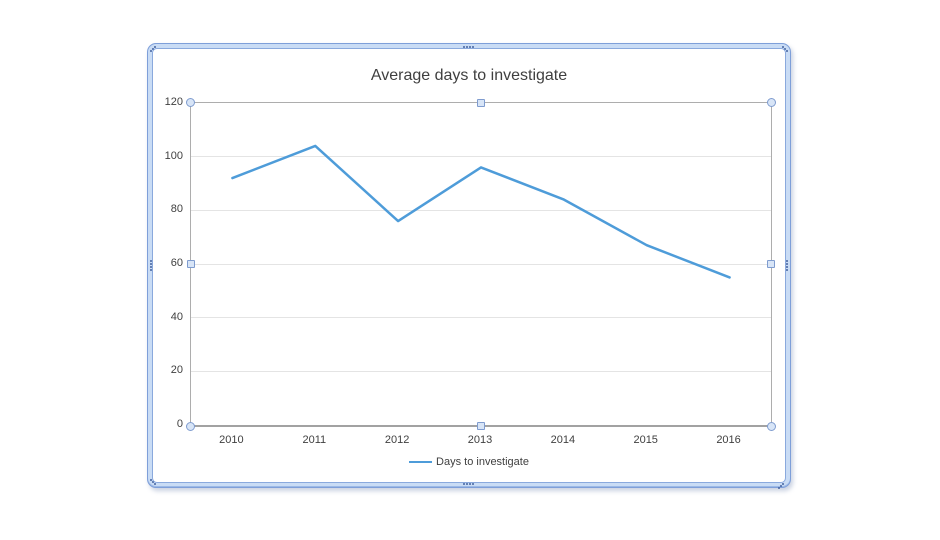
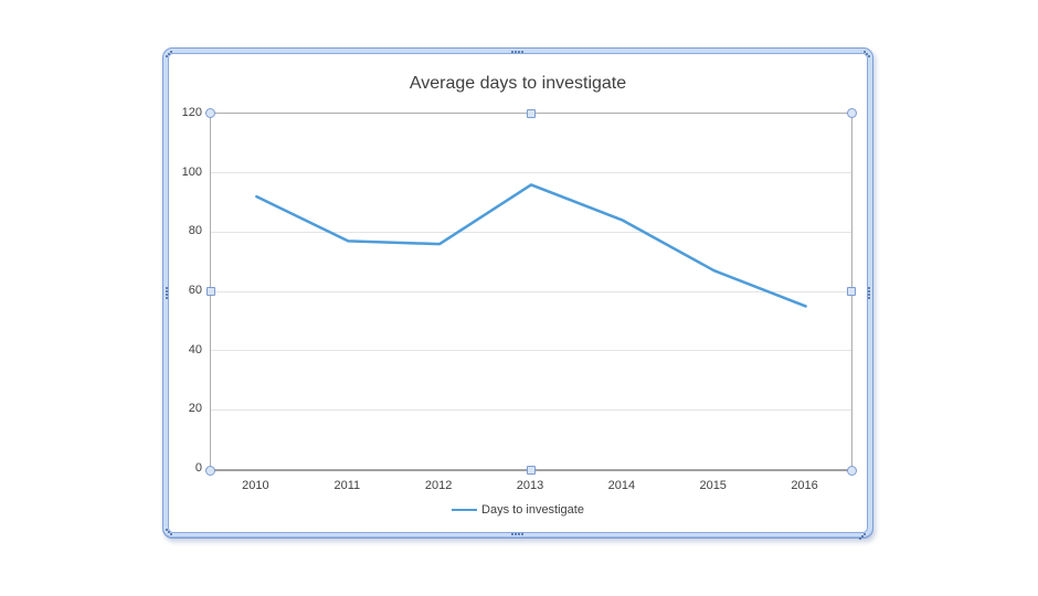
2011: 104 -> 77
